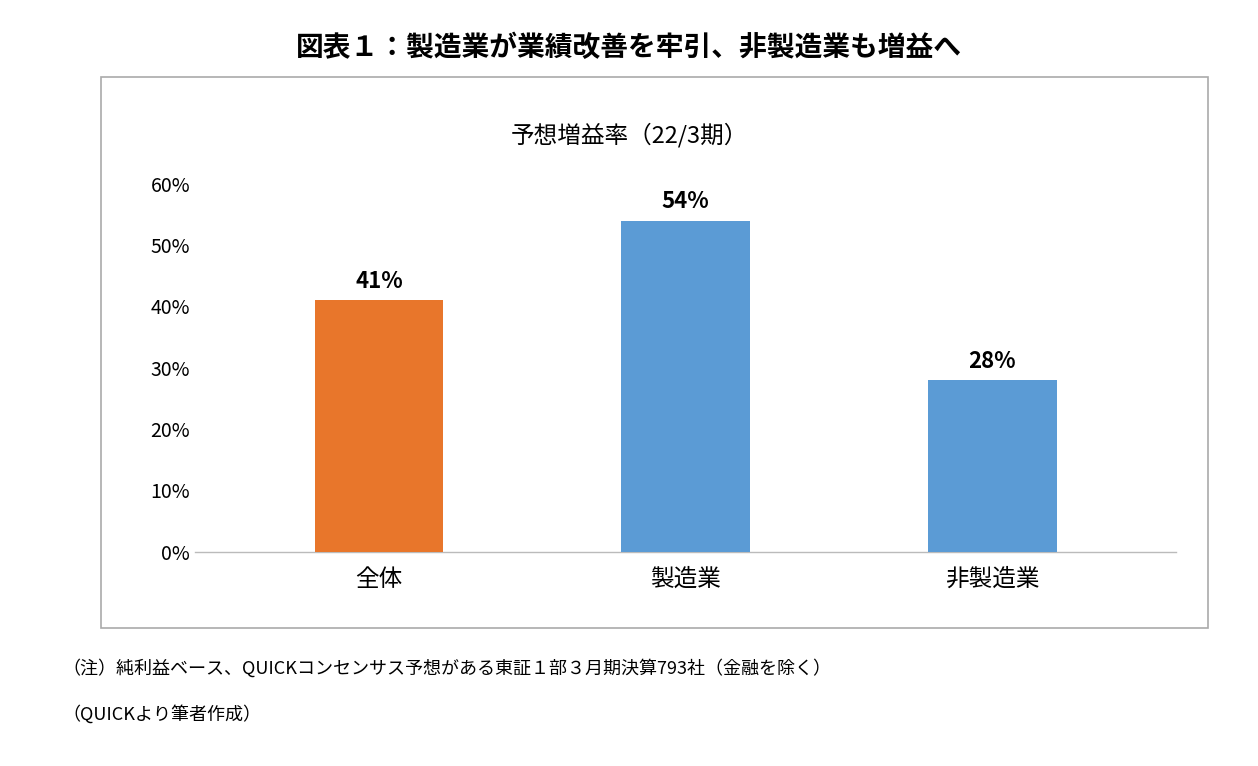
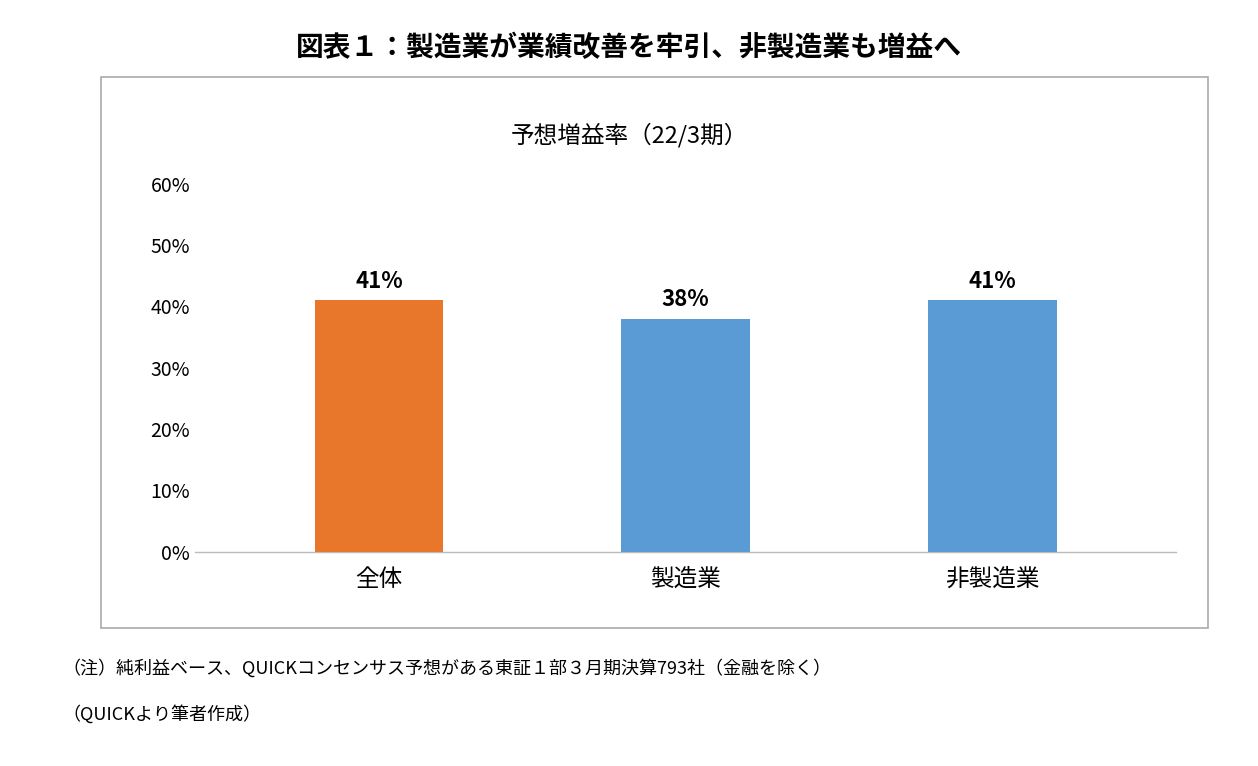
製造業: 54% -> 38%
非製造業: 28% -> 41%
